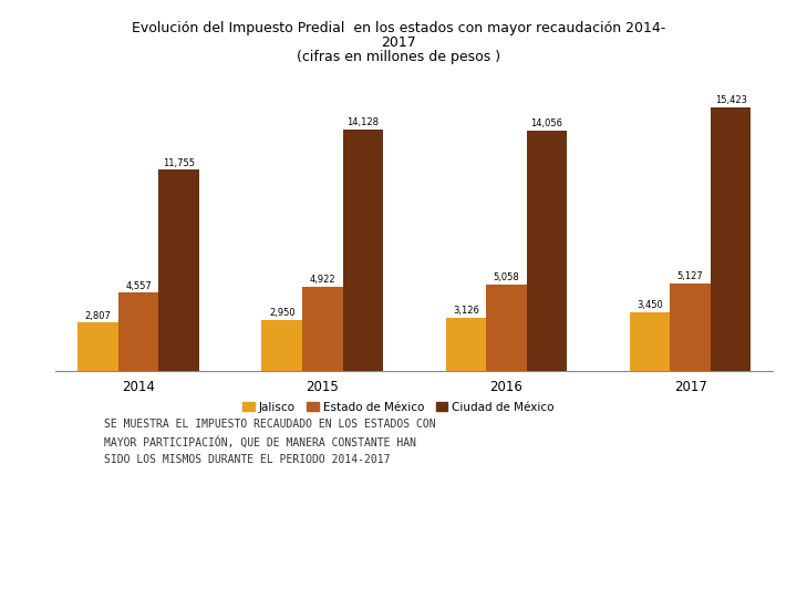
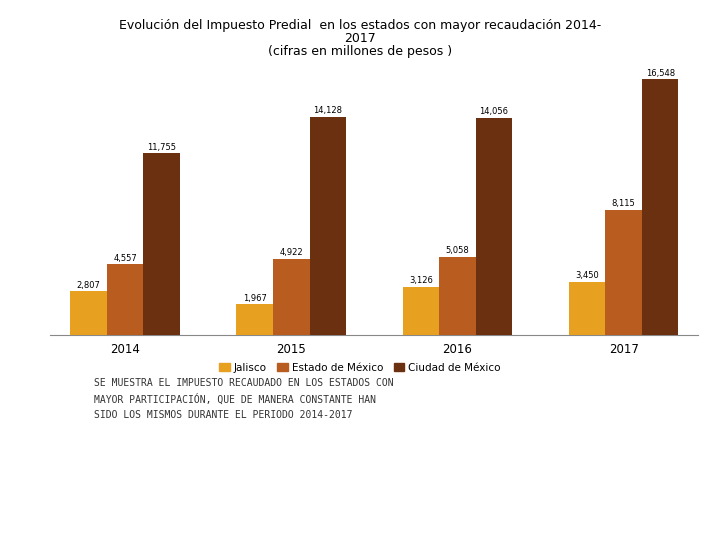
Jalisco/2015: 2,950 -> 1,967
Estado de México/2017: 5,127 -> 8,115
Ciudad de México/2017: 15,423 -> 16,548
